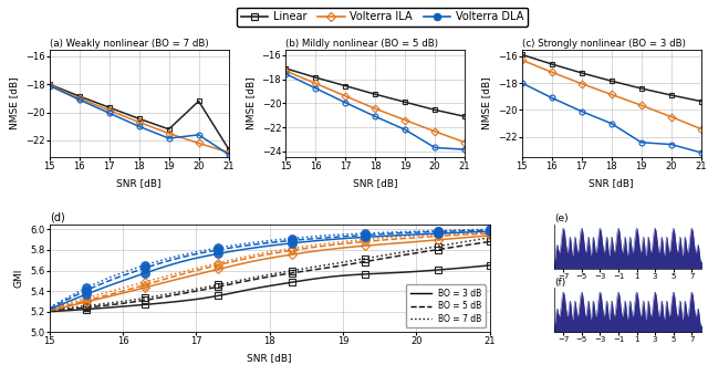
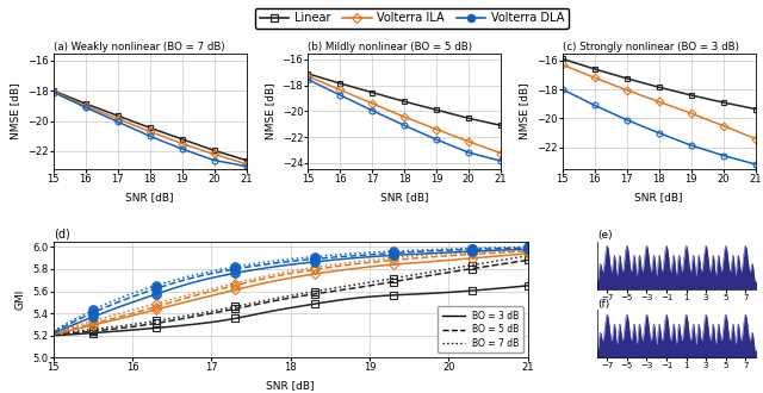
(a) Weakly nonlinear (BO = 7 dB)/Linear/20: -19.2 -> -21.9
(a) Weakly nonlinear (BO = 7 dB)/Volterra DLA/20: -21.6 -> -22.6
(b) Mildly nonlinear (BO = 5 dB)/Volterra DLA/20: -23.7 -> -23.2
(c) Strongly nonlinear (BO = 3 dB)/Volterra DLA/19: -22.4 -> -21.9
